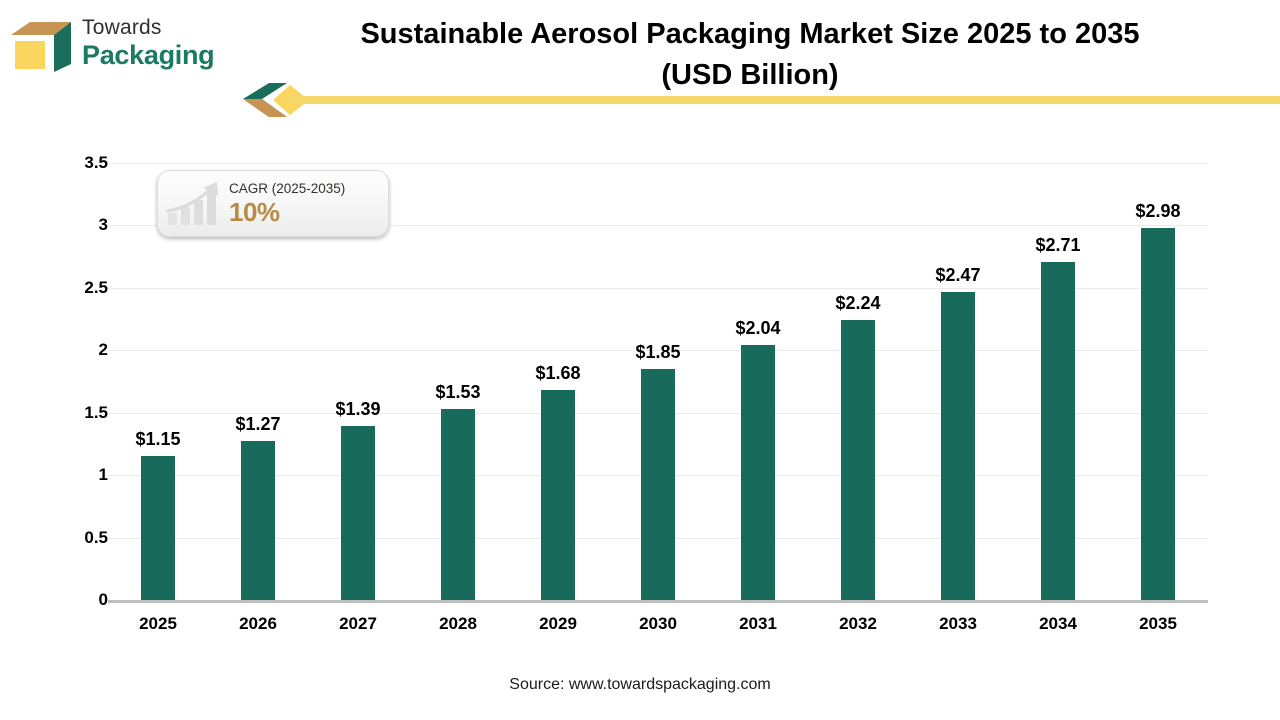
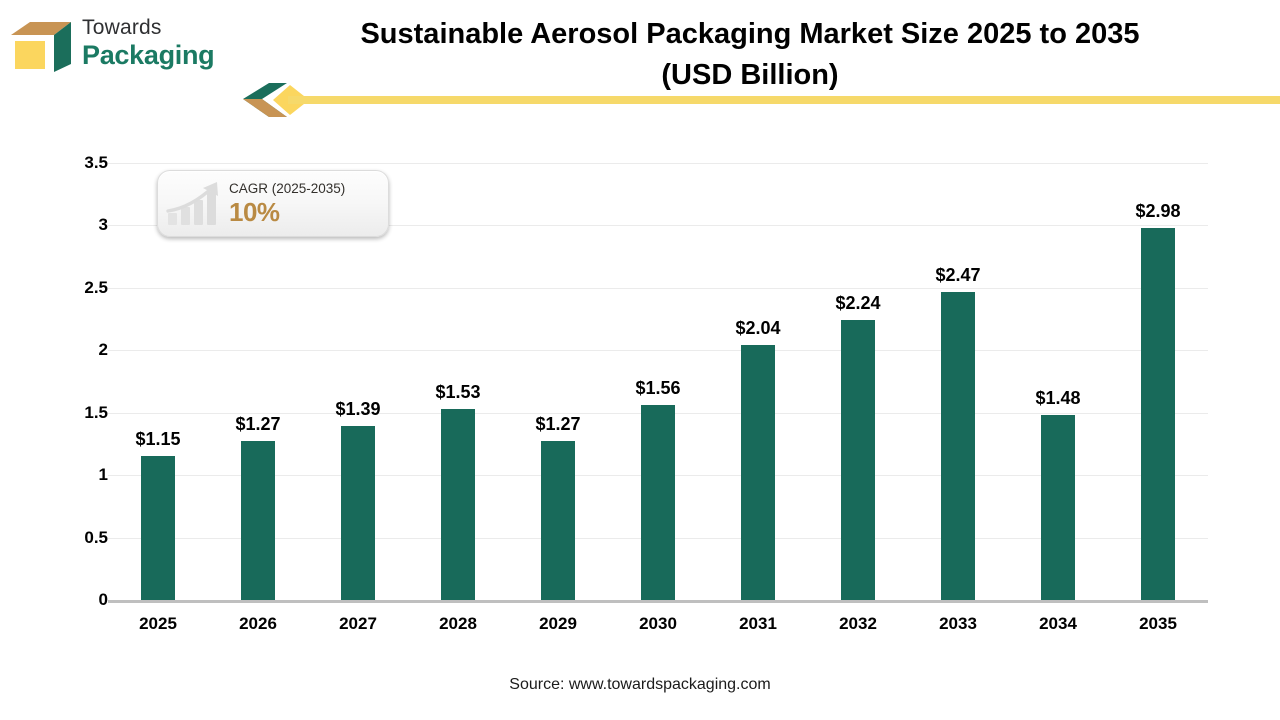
2029: $1.68 -> $1.27
2030: $1.85 -> $1.56
2034: $2.71 -> $1.48
